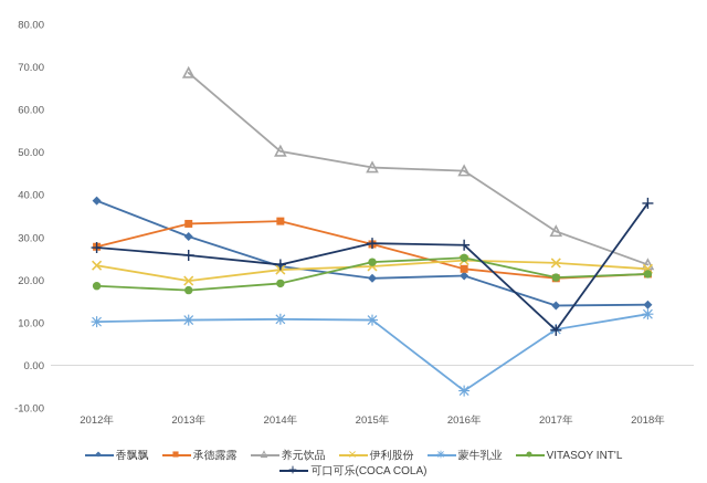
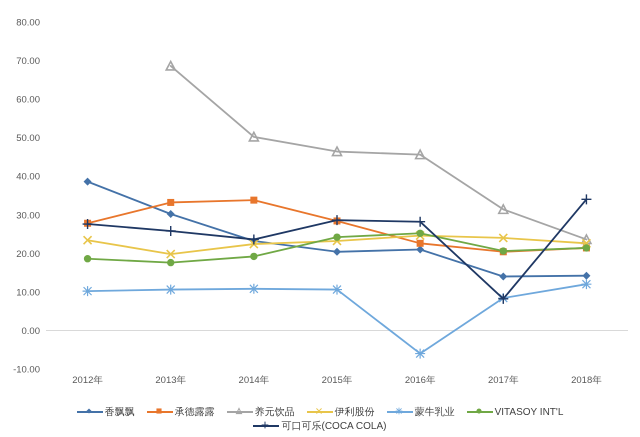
可口可乐(COCA COLA)/2018年: 38 -> 34
